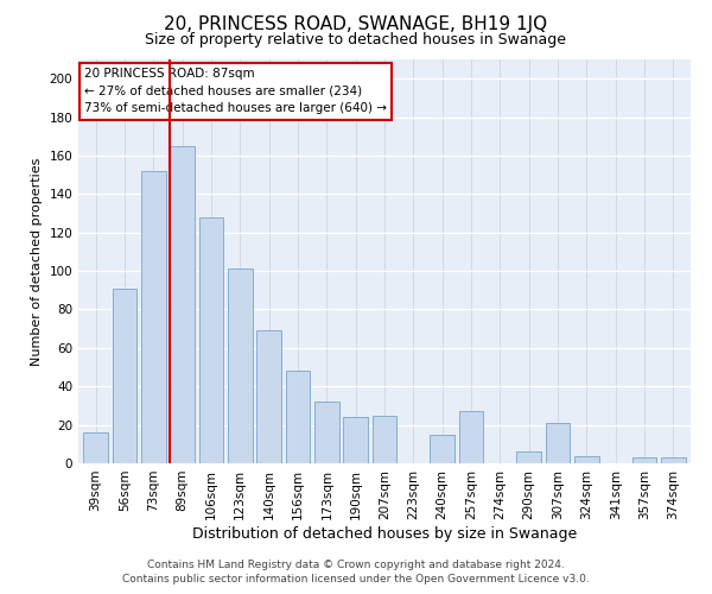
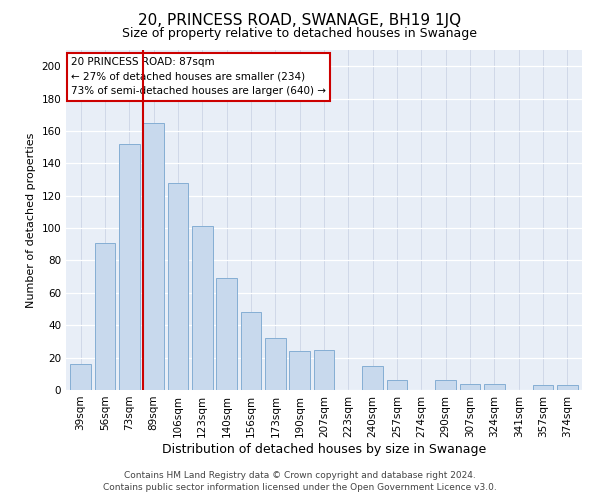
257sqm: 27 -> 6
307sqm: 21 -> 4
